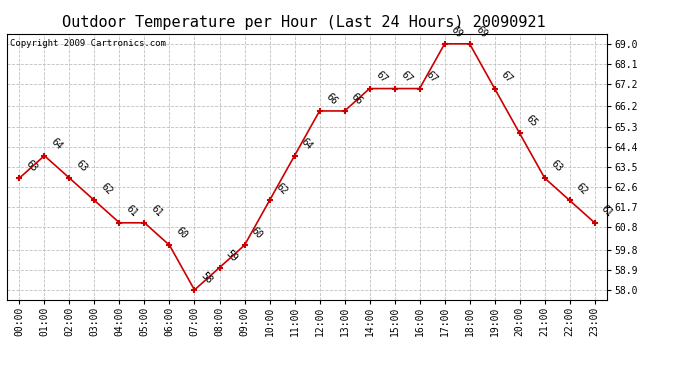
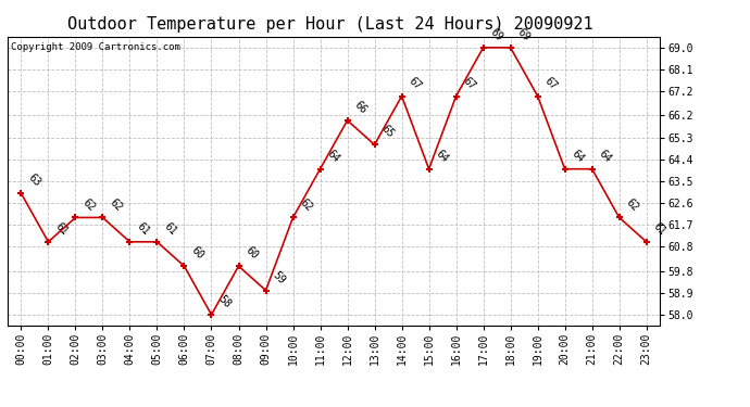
01:00: 64 -> 61
02:00: 63 -> 62
08:00: 59 -> 60
09:00: 60 -> 59
13:00: 66 -> 65
15:00: 67 -> 64
20:00: 65 -> 64
21:00: 63 -> 64
